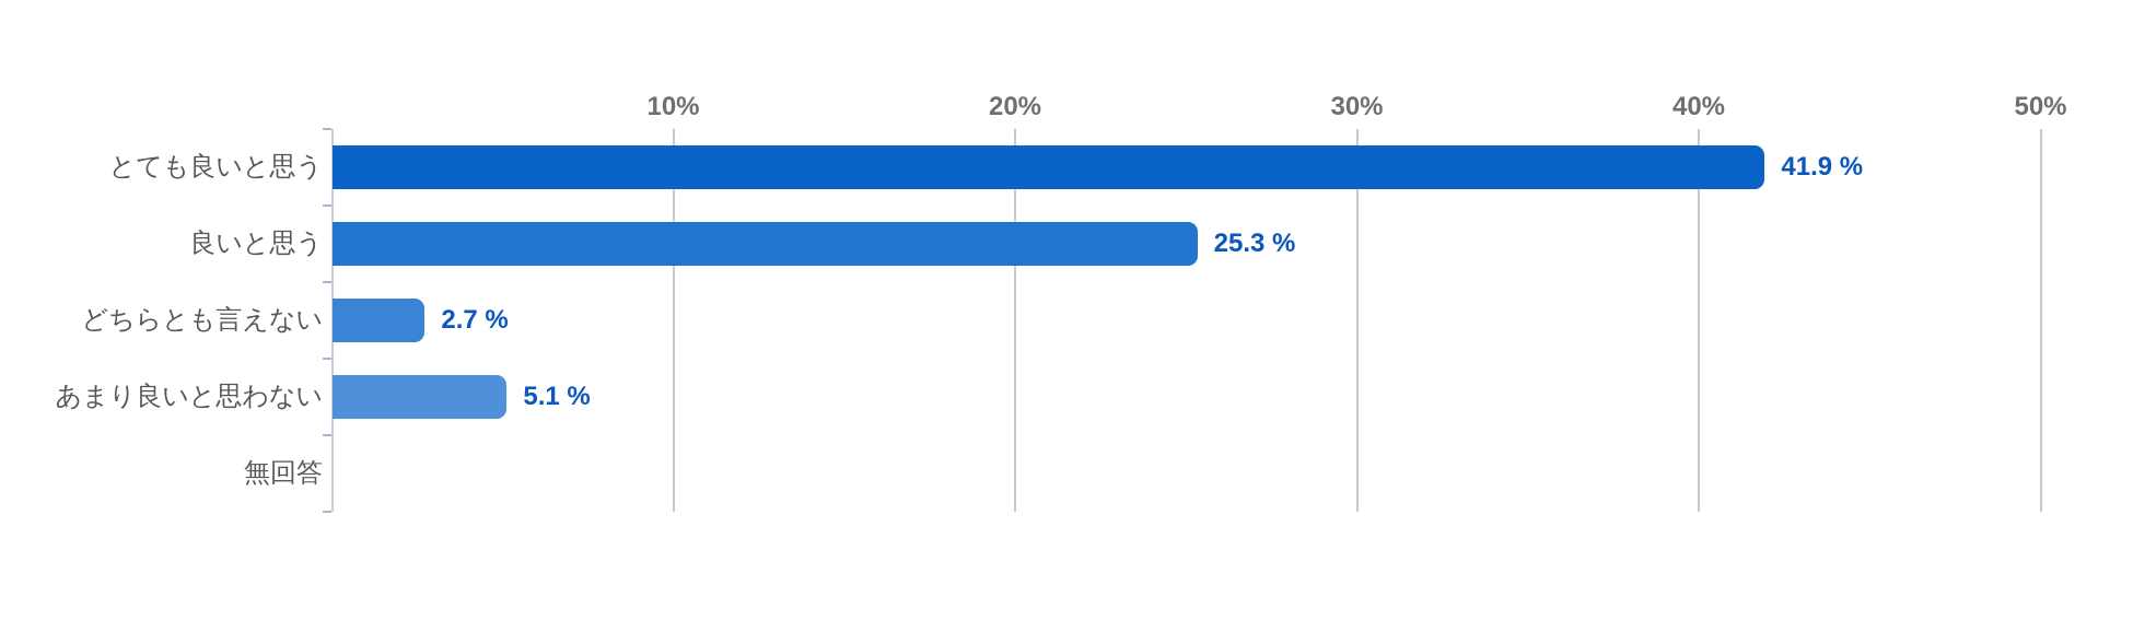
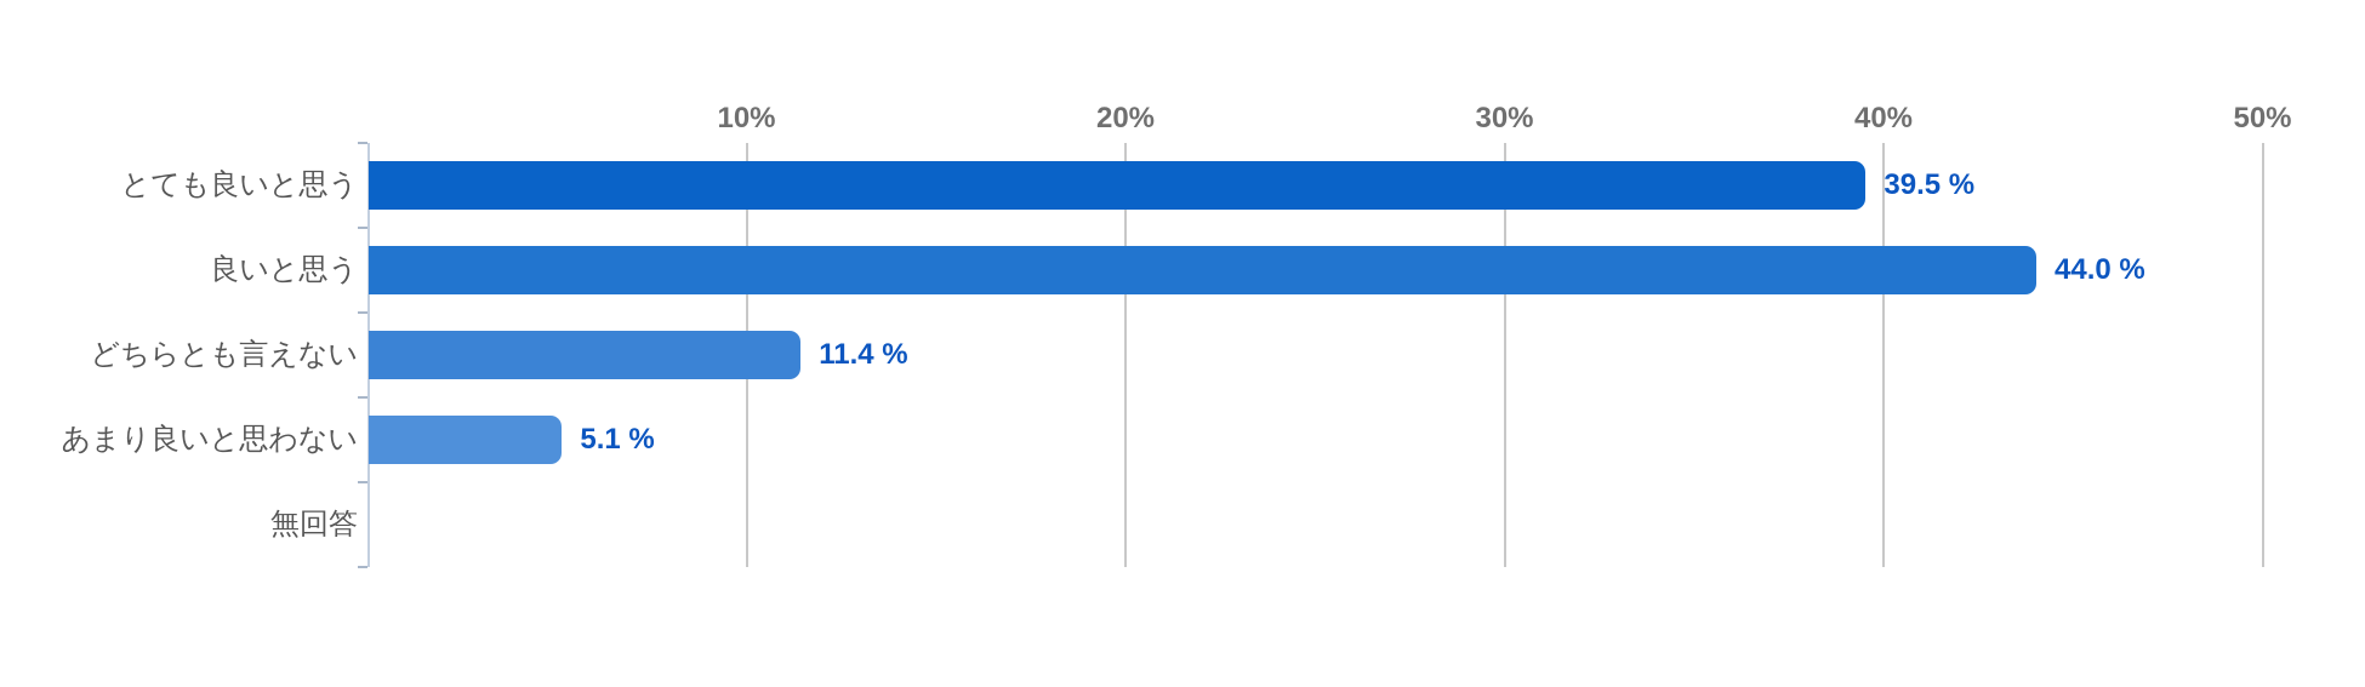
とても良いと思う: 41.9 -> 39.5
良いと思う: 25.3 -> 44.0
どちらとも言えない: 2.7 -> 11.4
